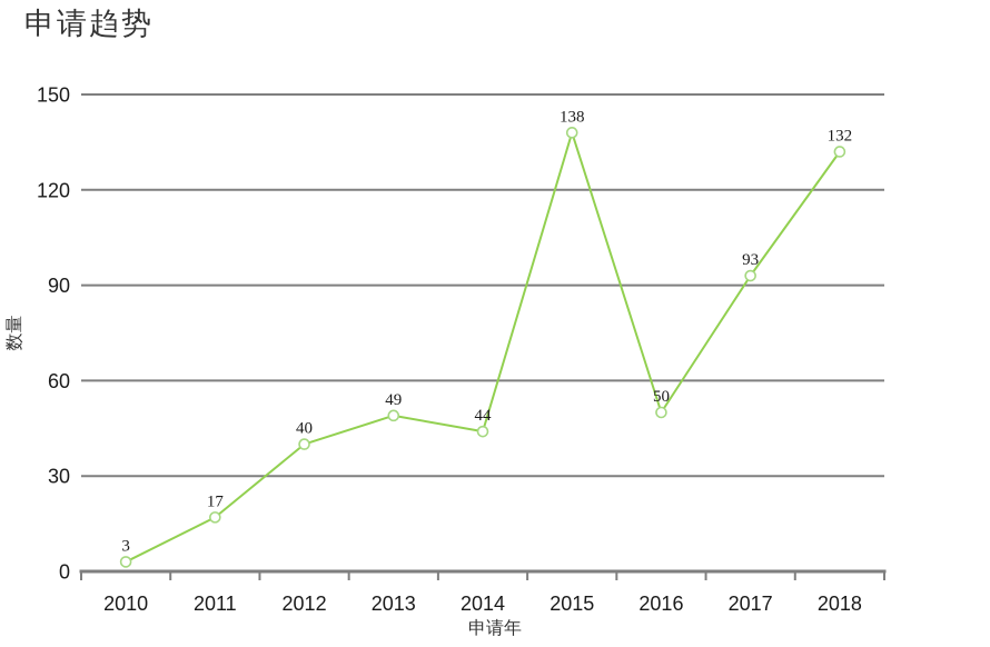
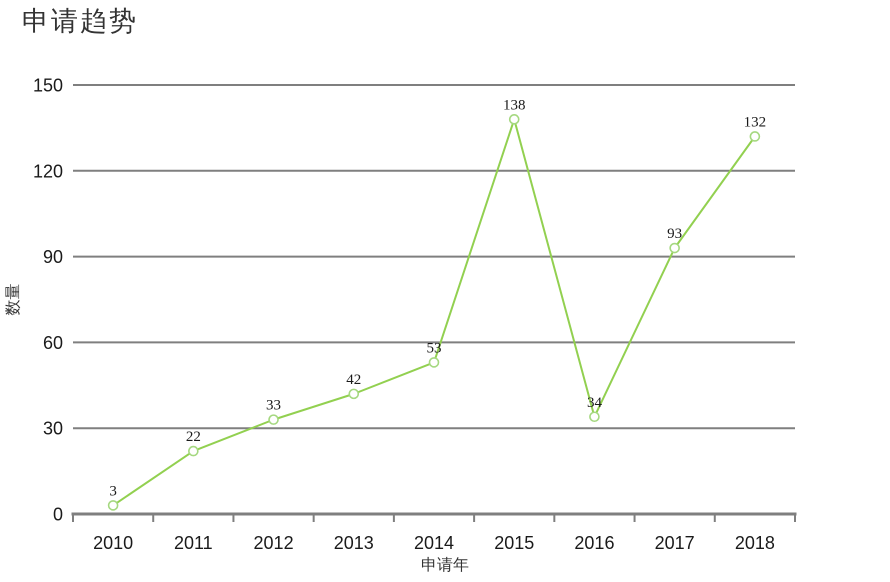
2011: 17 -> 22
2012: 40 -> 33
2013: 49 -> 42
2014: 44 -> 53
2016: 50 -> 34
